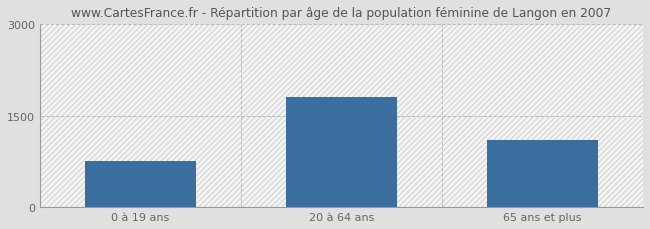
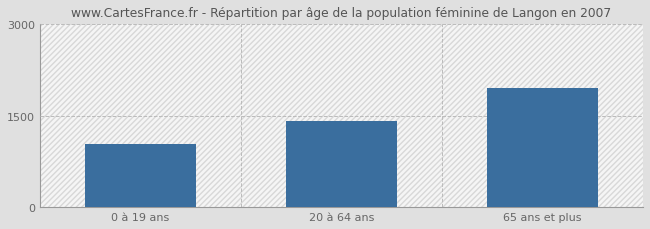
0 à 19 ans: 750 -> 1040
20 à 64 ans: 1800 -> 1420
65 ans et plus: 1100 -> 1960
